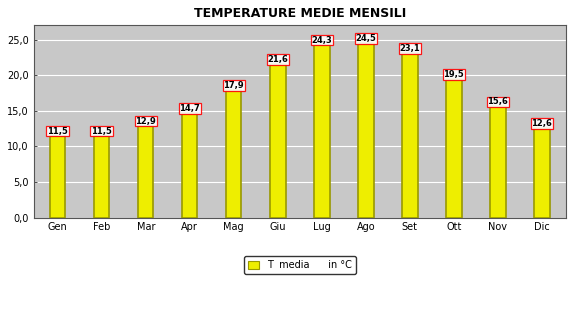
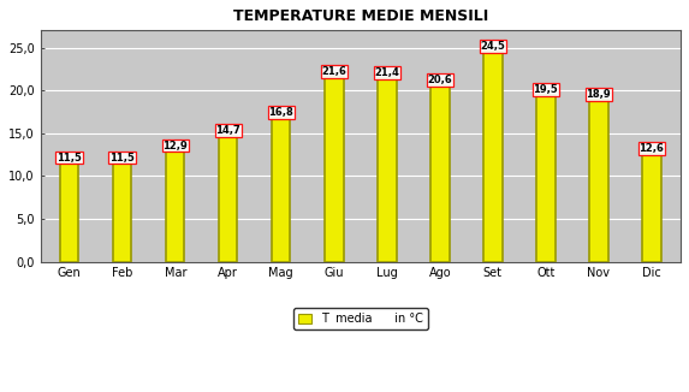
Mag: 17,9 -> 16,8
Lug: 24,3 -> 21,4
Ago: 24,5 -> 20,6
Set: 23,1 -> 24,5
Nov: 15,6 -> 18,9
